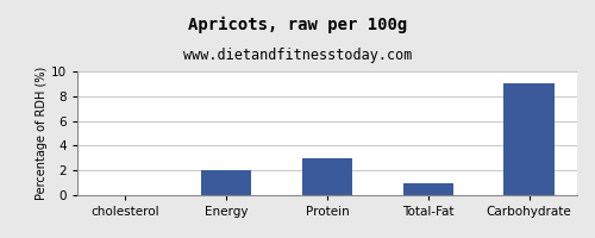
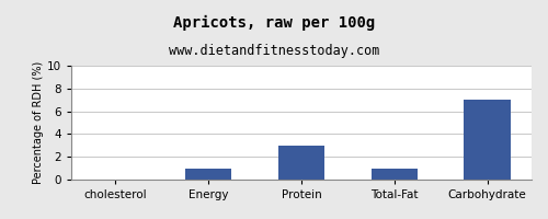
Energy: 2 -> 1
Carbohydrate: 9 -> 7
